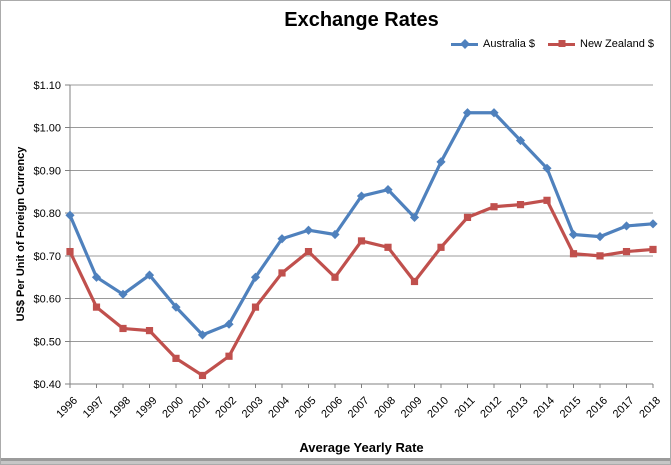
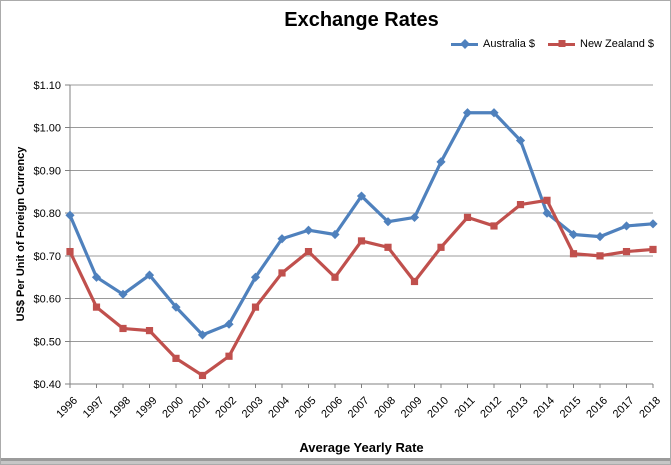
Australia $/2008: $0.85 -> $0.78
New Zealand $/2012: $0.81 -> $0.77
Australia $/2014: $0.91 -> $0.80
